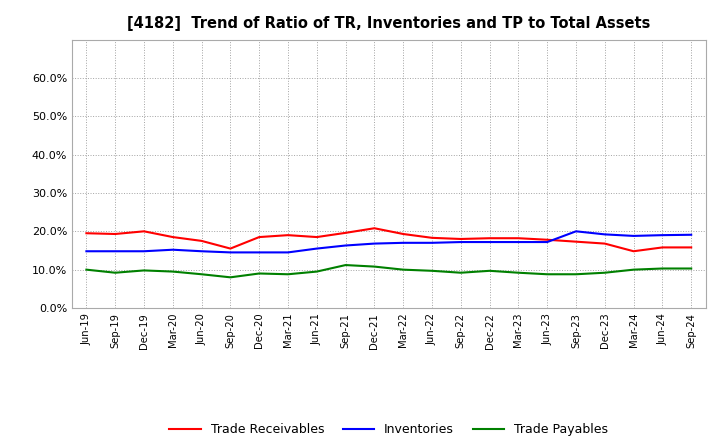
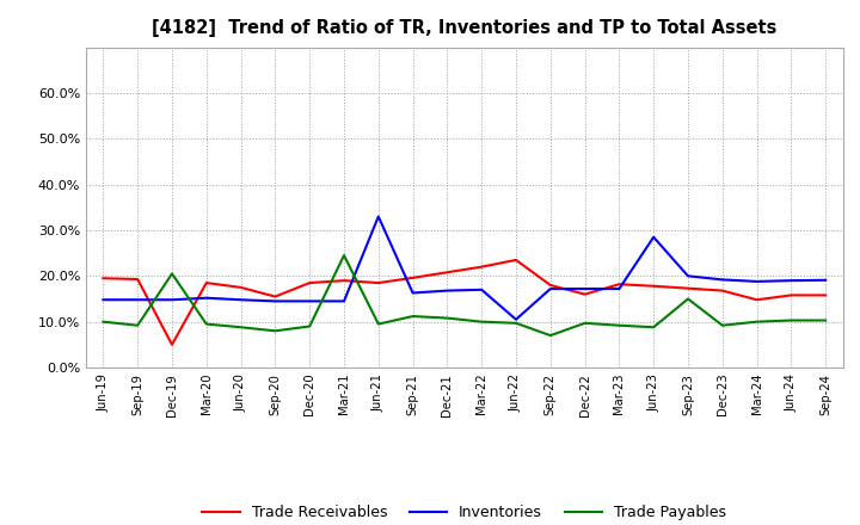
Trade Receivables/Dec-19: 20.0% -> 5.0%
Trade Payables/Dec-19: 9.8% -> 20.5%
Trade Payables/Mar-21: 8.8% -> 24.5%
Inventories/Jun-21: 15.5% -> 33.0%
Trade Receivables/Mar-22: 19.3% -> 22.0%
Trade Receivables/Jun-22: 18.3% -> 23.5%
Inventories/Jun-22: 17.0% -> 10.5%
Trade Payables/Sep-22: 9.2% -> 7.0%
Trade Receivables/Dec-22: 18.2% -> 16.0%
Inventories/Jun-23: 17.2% -> 28.5%
Trade Payables/Sep-23: 8.8% -> 15.0%
